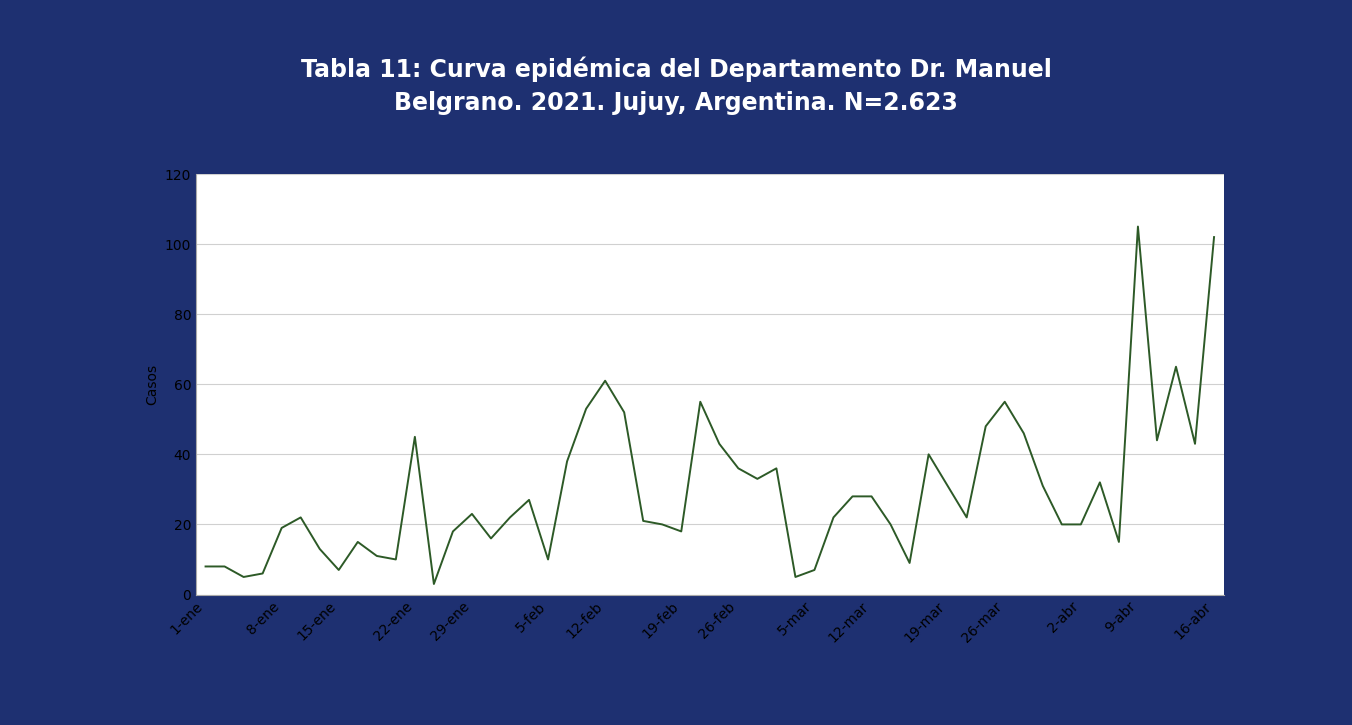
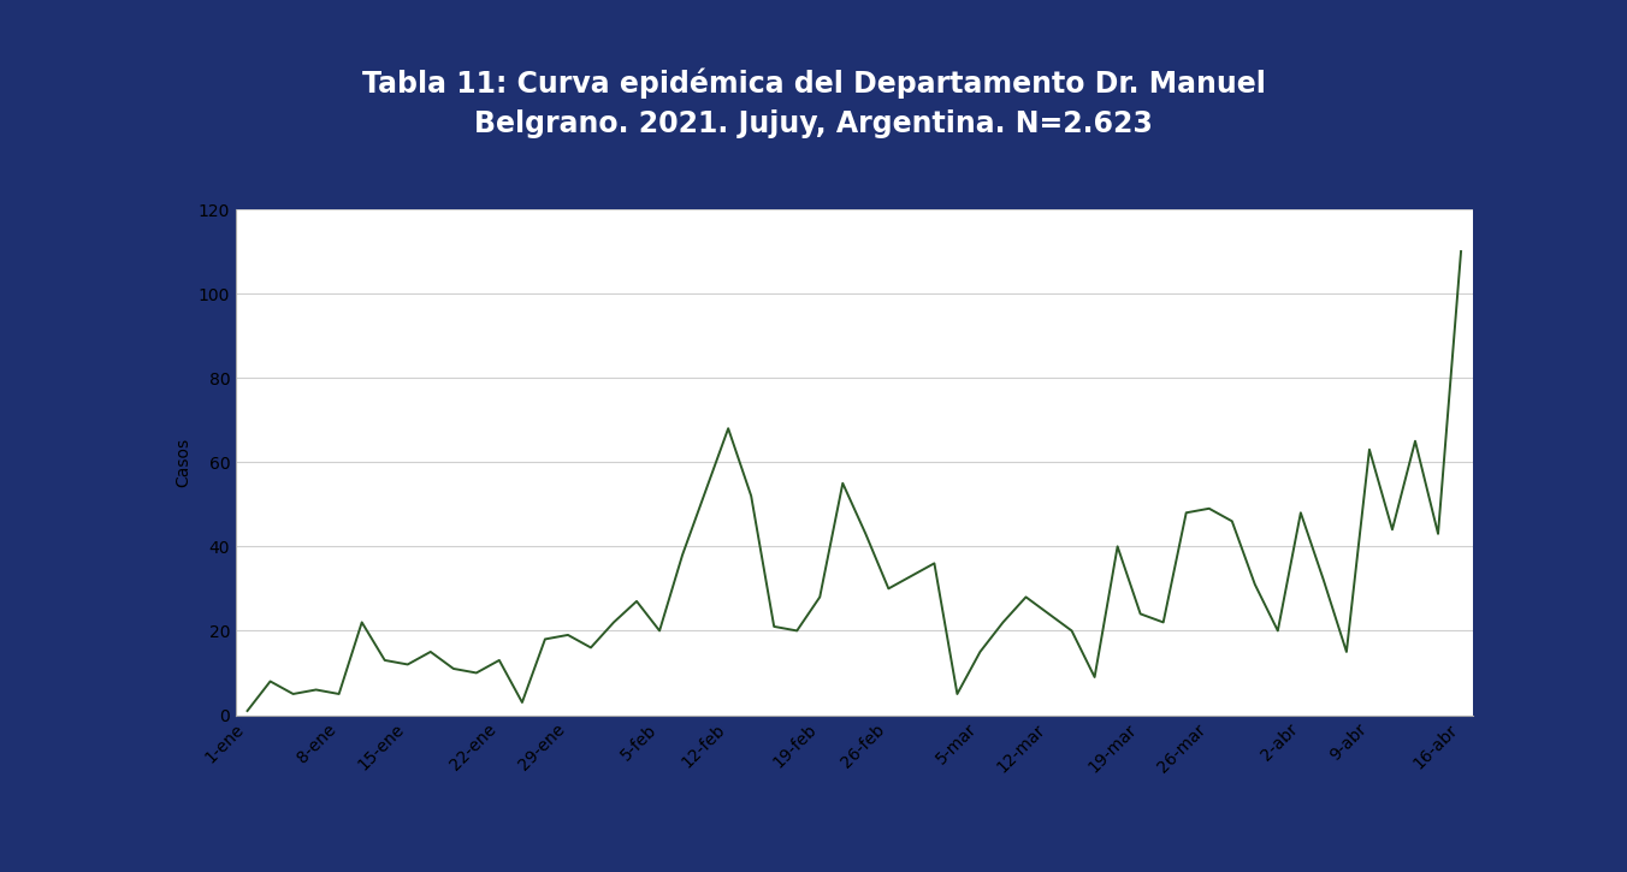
1-ene: 8 -> 1
8-ene: 19 -> 5
15-ene: 7 -> 12
22-ene: 45 -> 13
29-ene: 23 -> 19
5-feb: 10 -> 20
12-feb: 61 -> 68
19-feb: 18 -> 28
26-feb: 36 -> 30
5-mar: 7 -> 15
12-mar: 28 -> 24
19-mar: 31 -> 24
26-mar: 55 -> 49
2-abr: 20 -> 48
9-abr: 105 -> 63
16-abr: 102 -> 110
